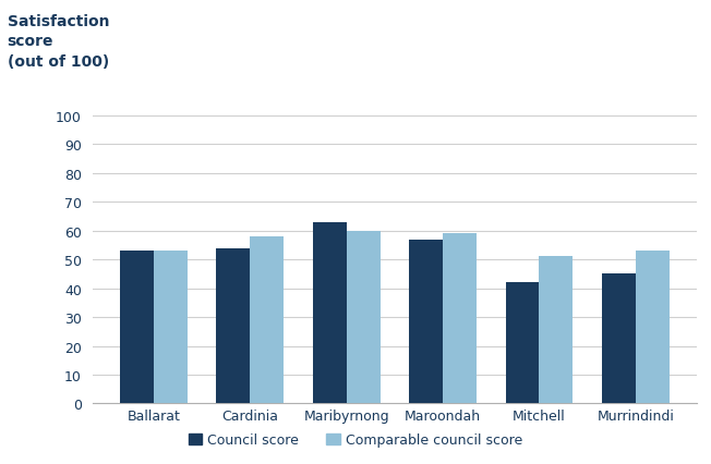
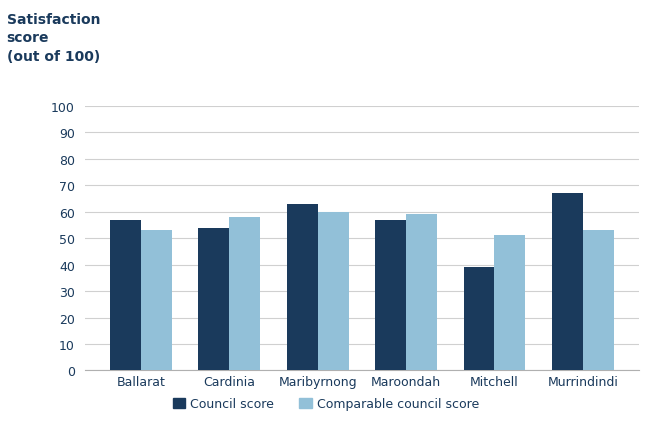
Council score/Ballarat: 53 -> 57
Council score/Mitchell: 42 -> 39
Council score/Murrindindi: 45 -> 67
